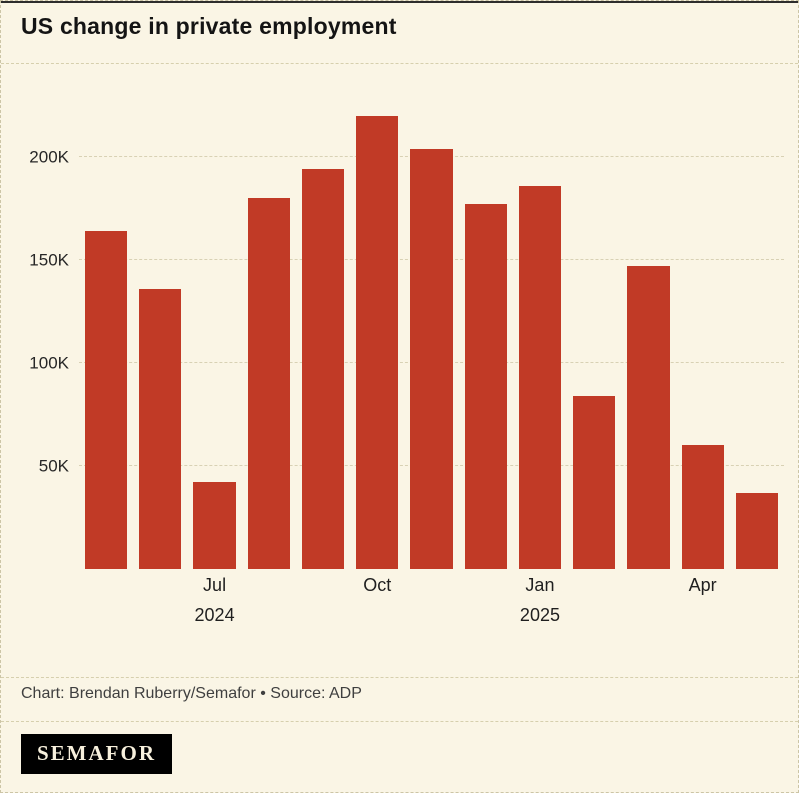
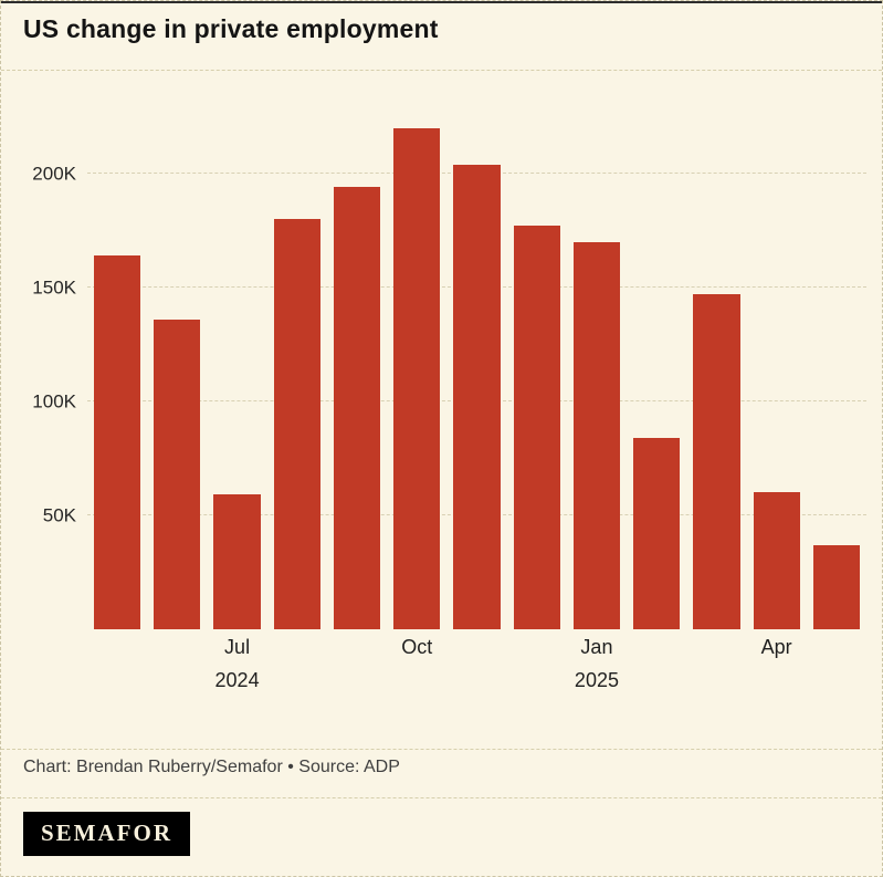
Jul 2024: 42K -> 59K
Jan 2025: 186K -> 170K
